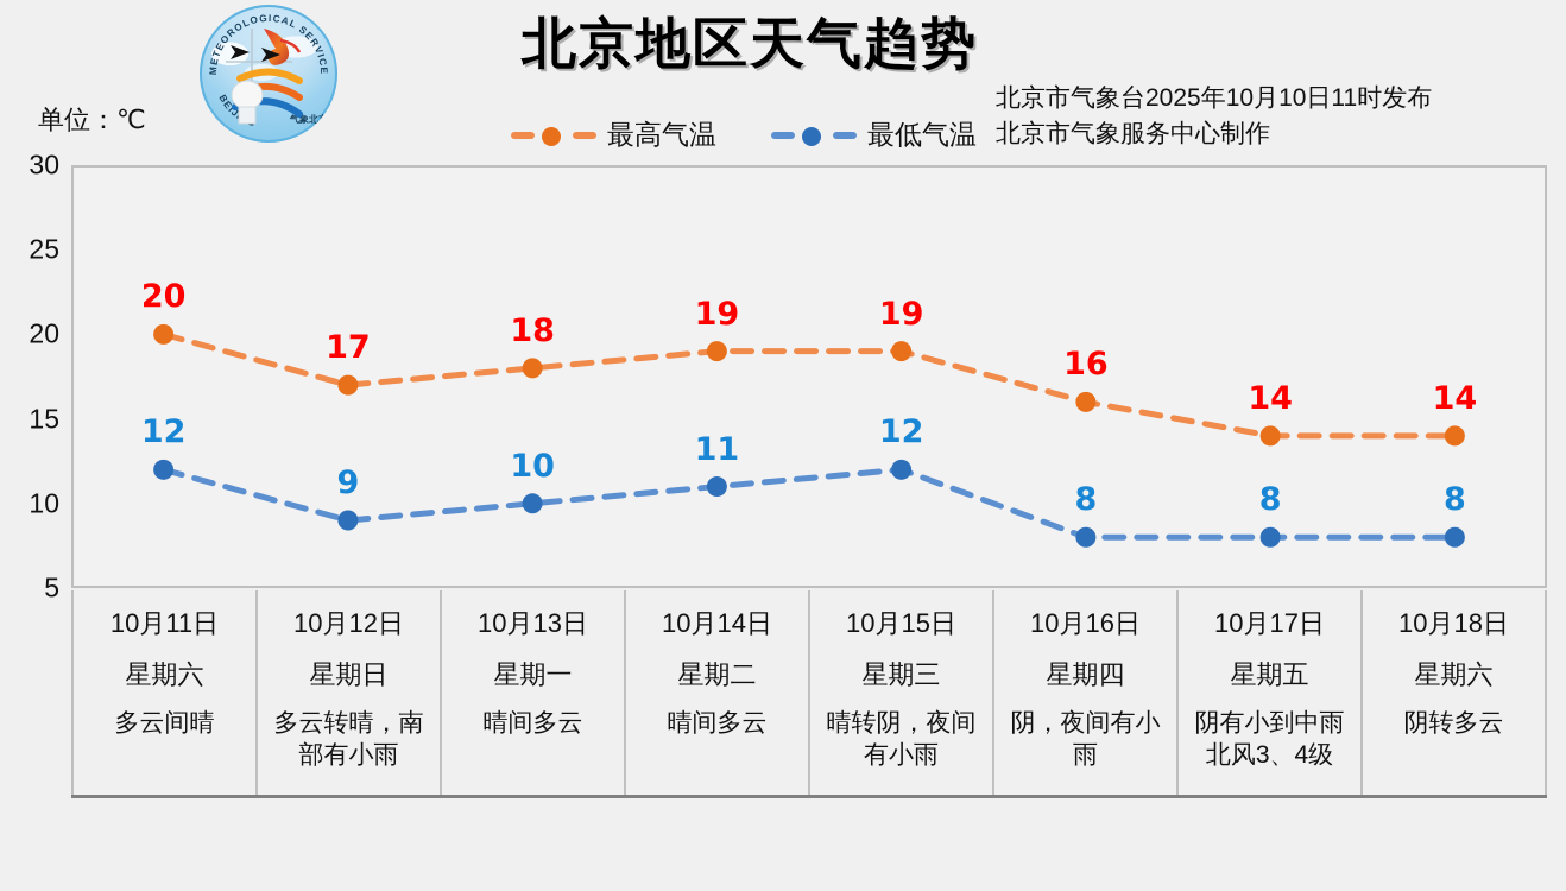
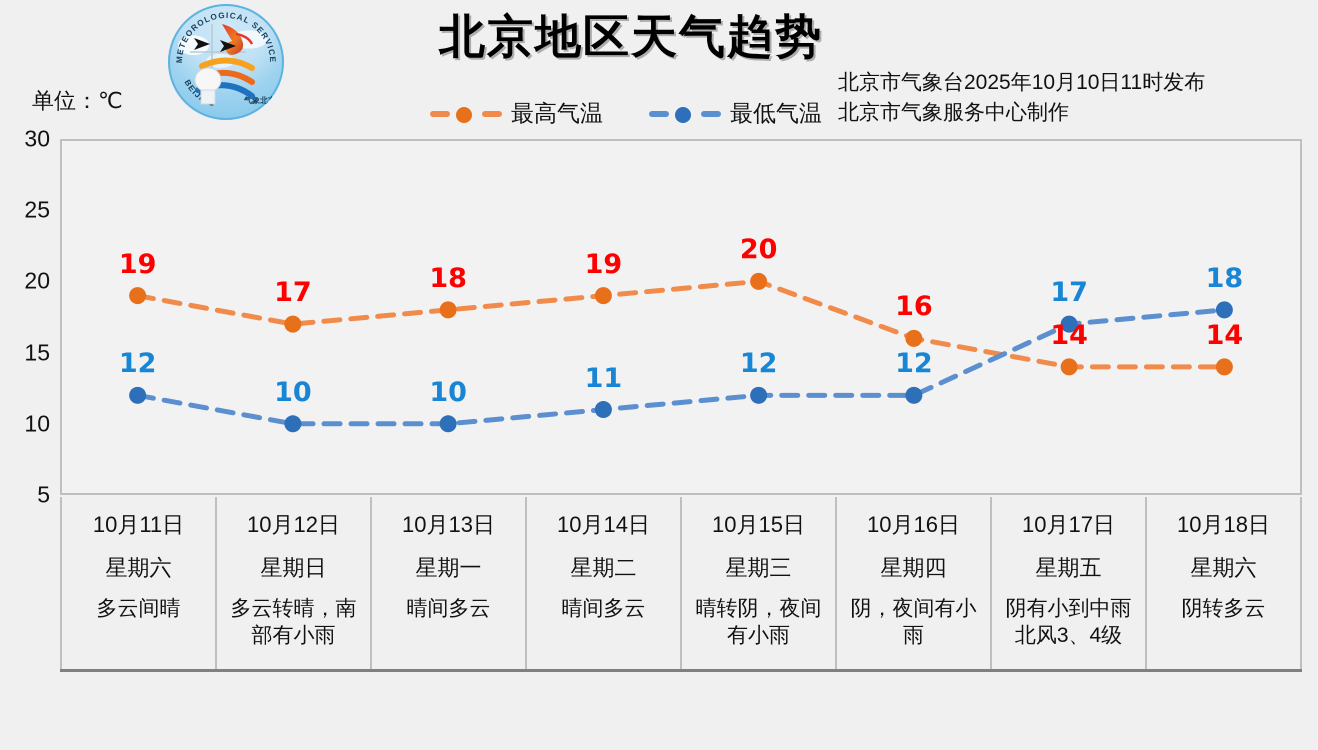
最高气温/10月11日: 20 -> 19
最低气温/10月12日: 9 -> 10
最高气温/10月15日: 19 -> 20
最低气温/10月16日: 8 -> 12
最低气温/10月17日: 8 -> 17
最低气温/10月18日: 8 -> 18
